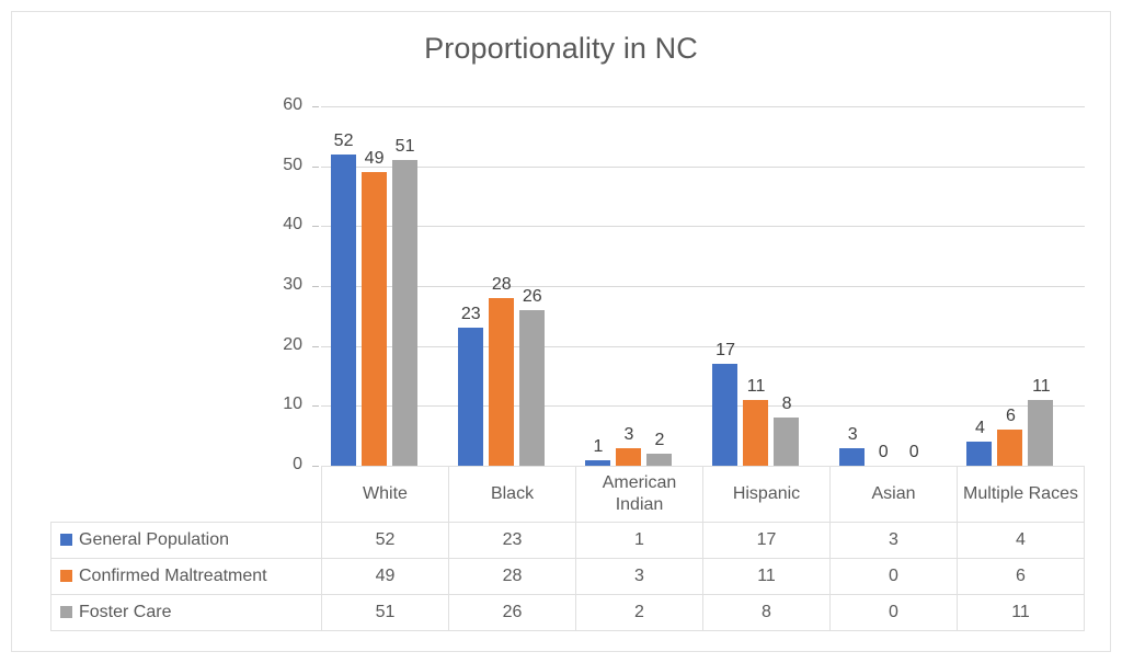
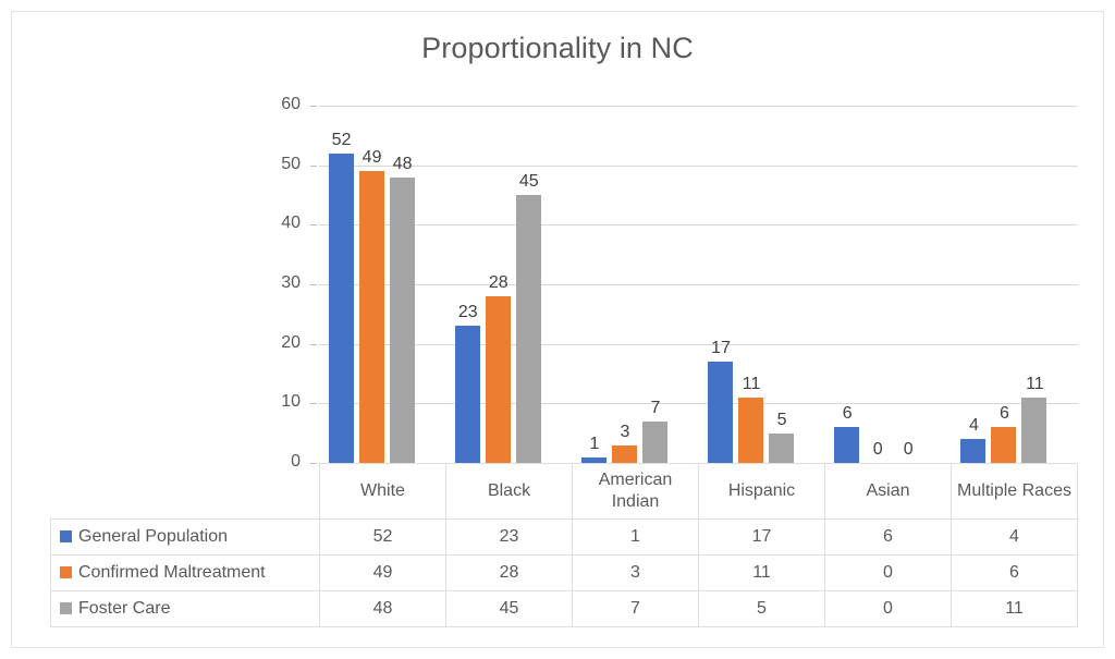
Foster Care/White: 51 -> 48
Foster Care/Black: 26 -> 45
Foster Care/American Indian: 2 -> 7
Foster Care/Hispanic: 8 -> 5
General Population/Asian: 3 -> 6
